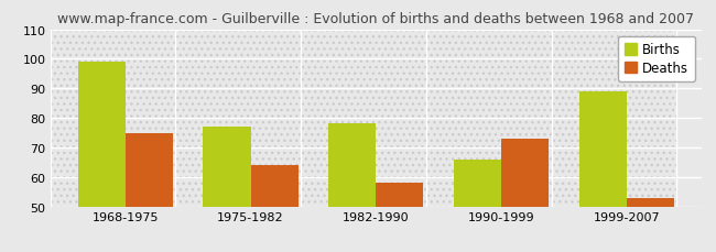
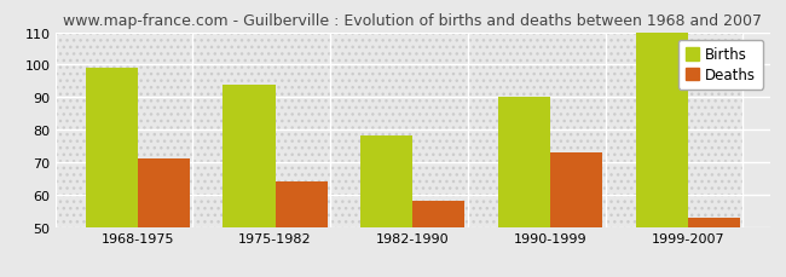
Deaths/1968-1975: 75 -> 71
Births/1975-1982: 77 -> 94
Births/1990-1999: 66 -> 90
Births/1999-2007: 89 -> 110
